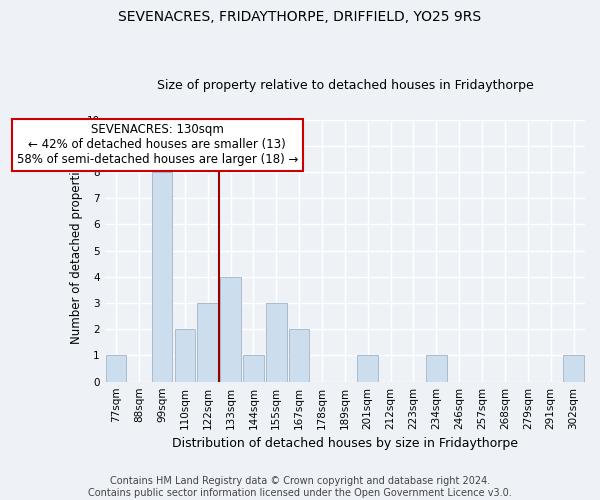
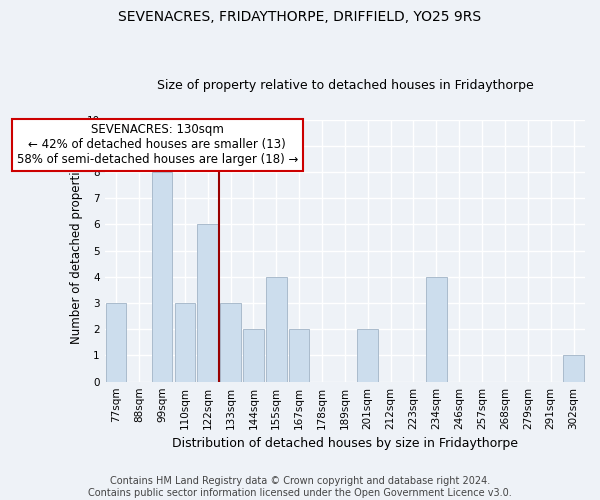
77sqm: 1 -> 3
110sqm: 2 -> 3
122sqm: 3 -> 6
133sqm: 4 -> 3
144sqm: 1 -> 2
155sqm: 3 -> 4
201sqm: 1 -> 2
234sqm: 1 -> 4
